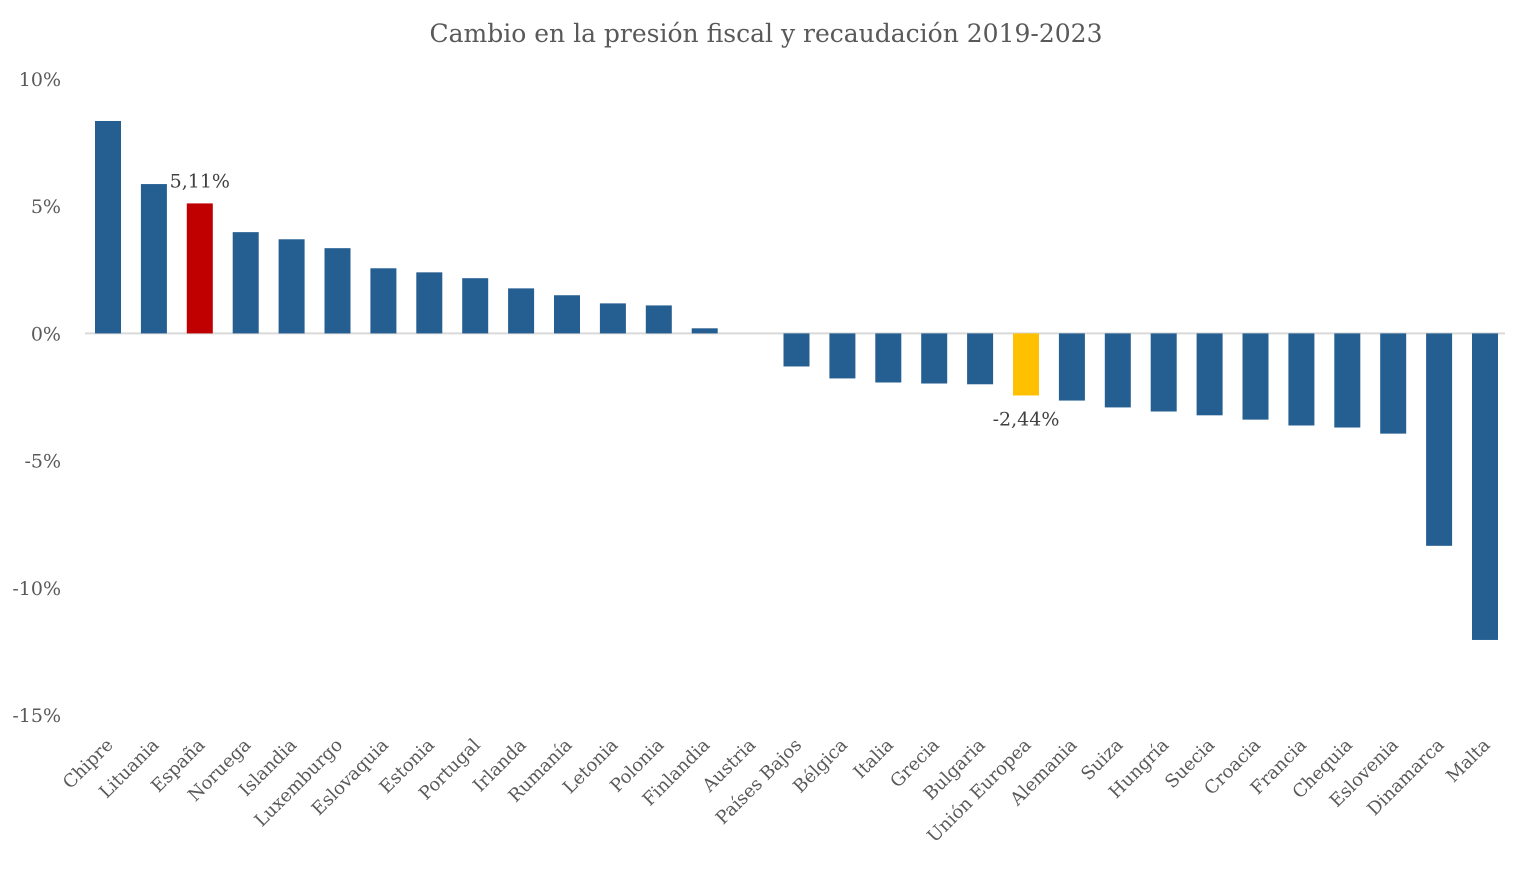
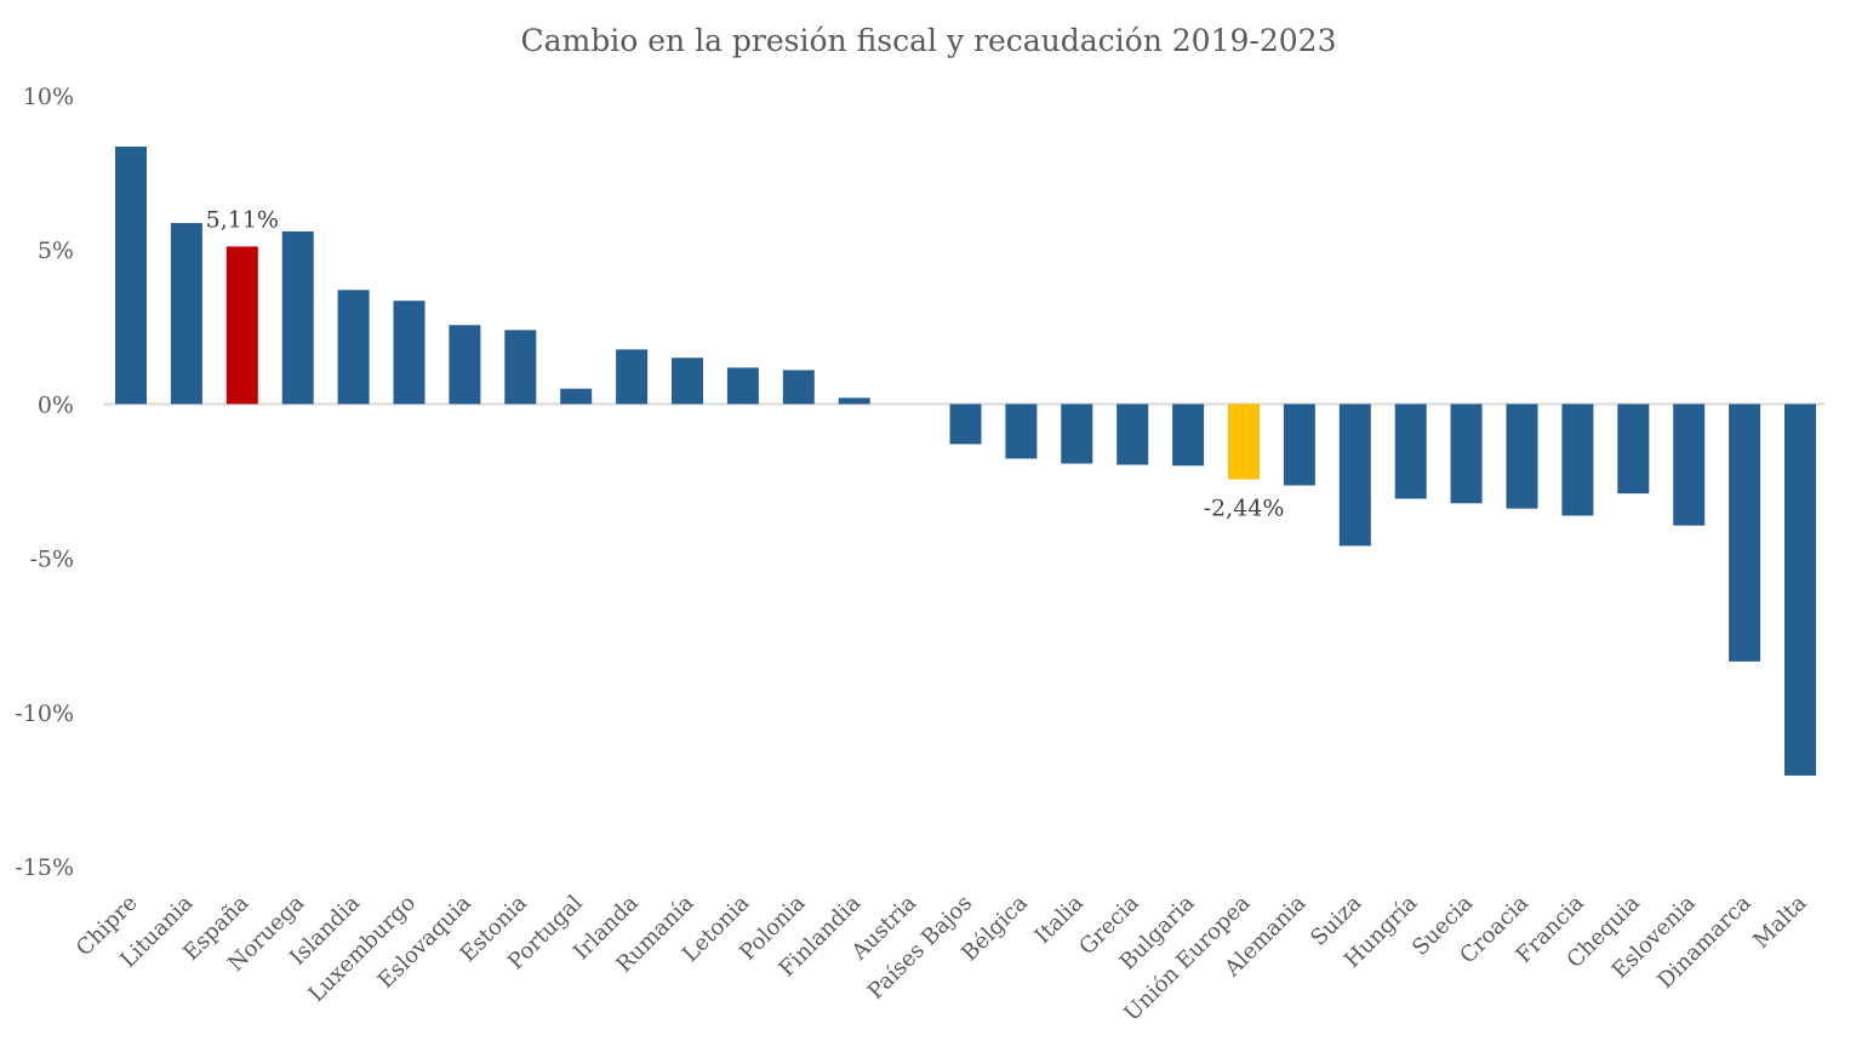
Noruega: 4.0% -> 5.6%
Portugal: 2.2% -> 0.5%
Suiza: -2.9% -> -4.6%
Chequia: -3.7% -> -2.9%
